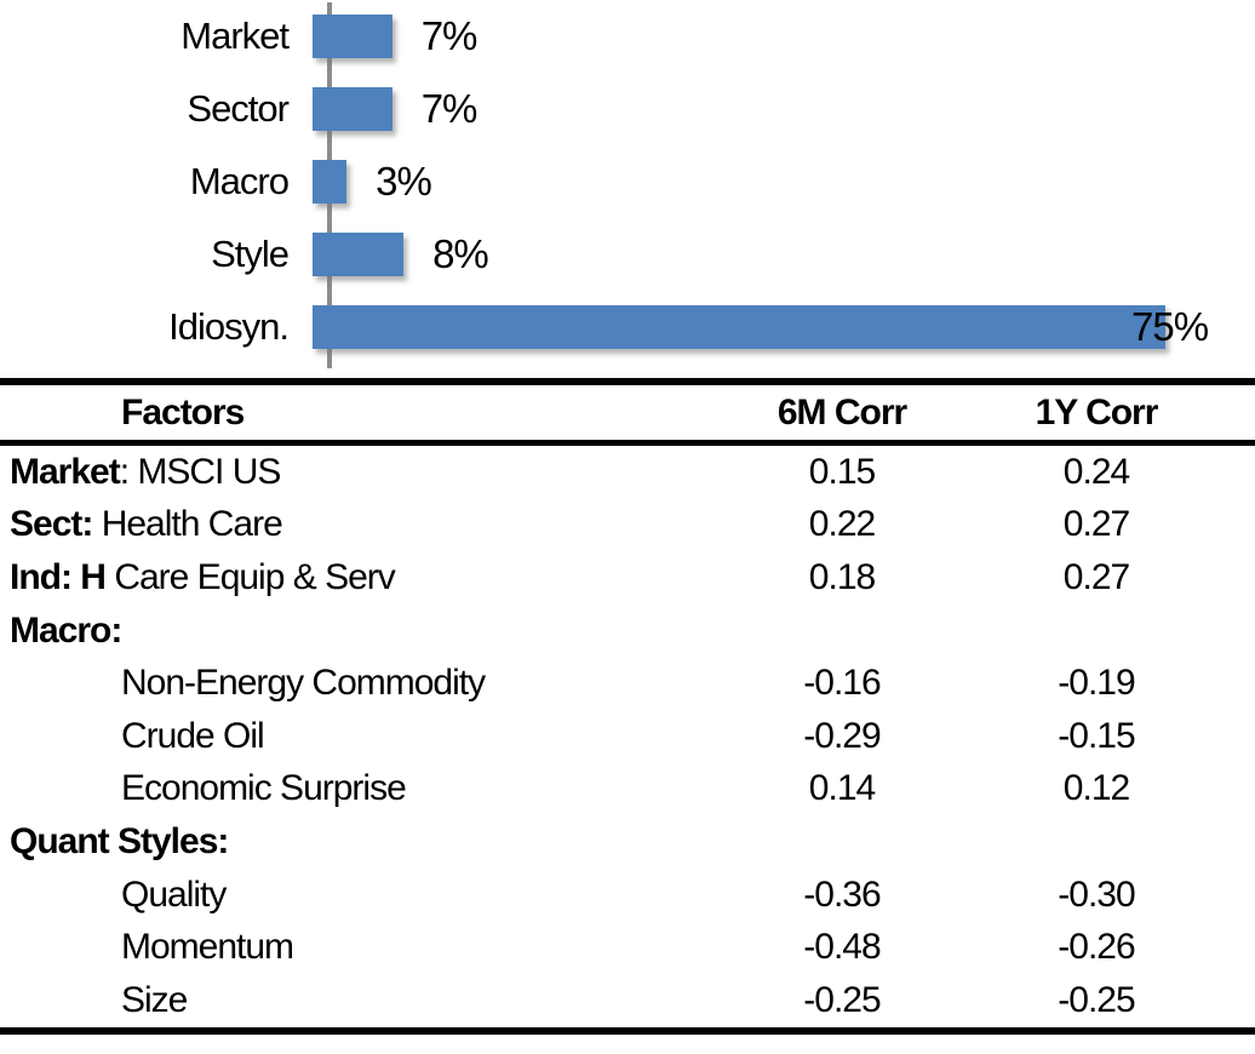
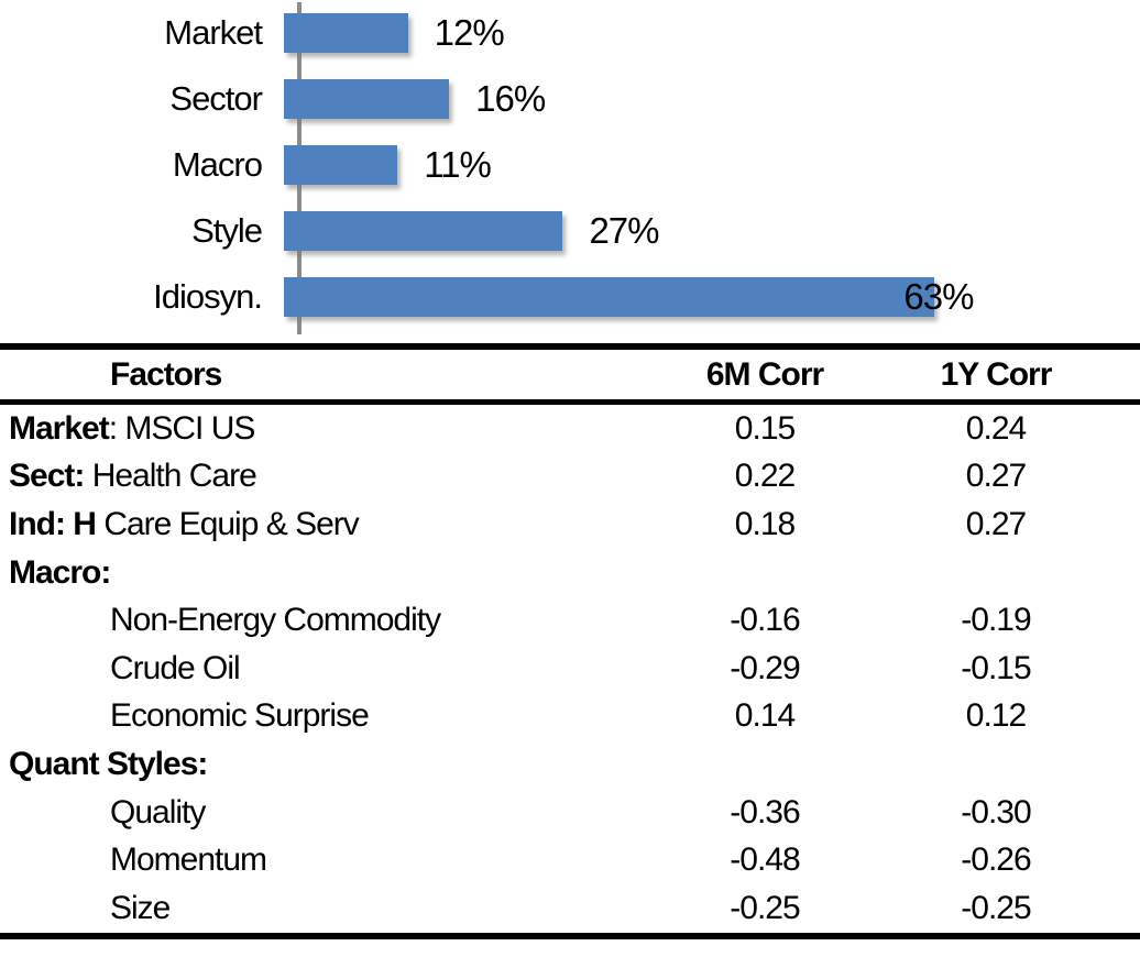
Market: 7% -> 12%
Sector: 7% -> 16%
Macro: 3% -> 11%
Style: 8% -> 27%
Idiosyn.: 75% -> 63%
